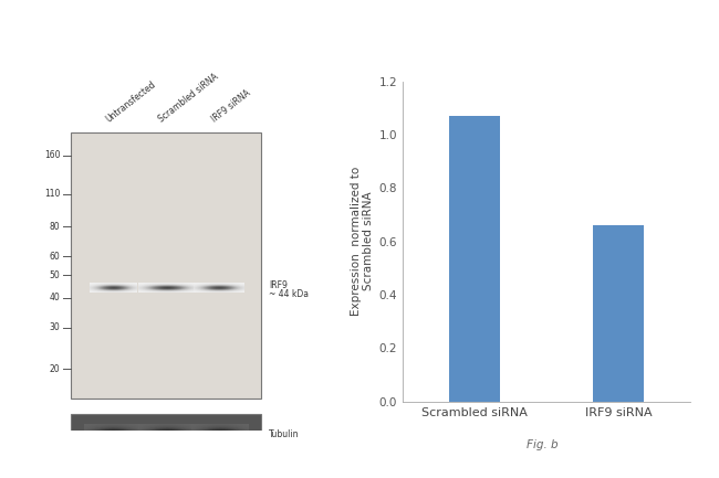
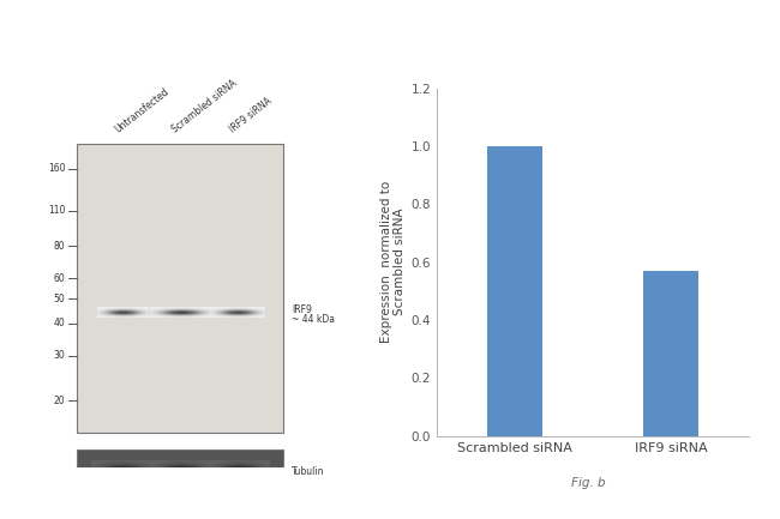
Scrambled siRNA: 1.07 -> 1.00
IRF9 siRNA: 0.66 -> 0.57
